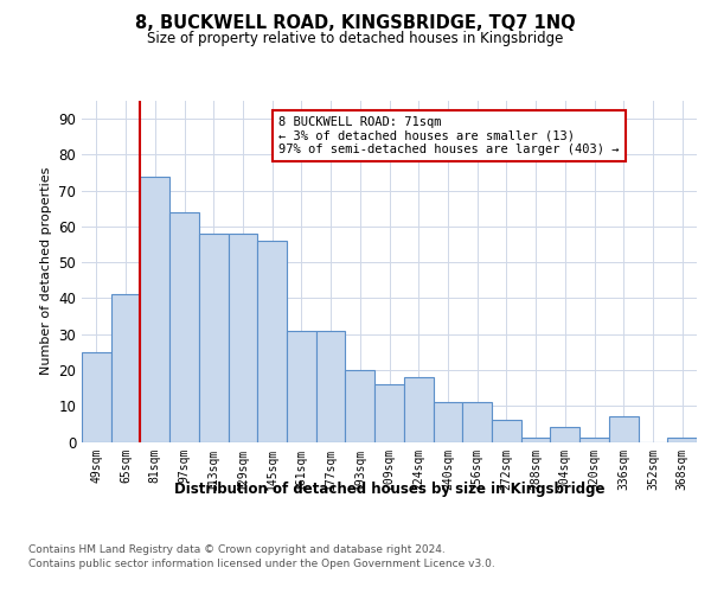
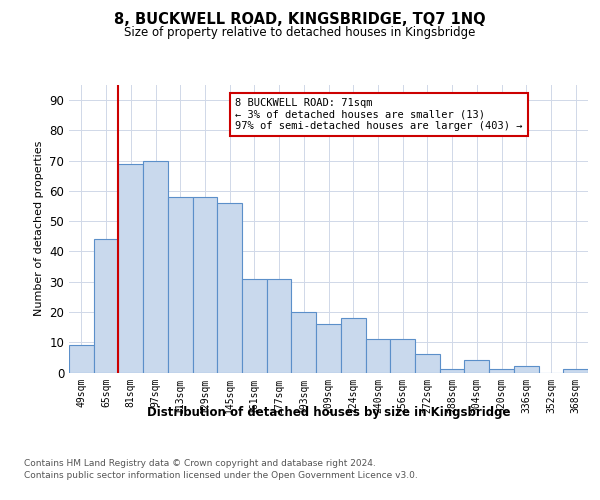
49sqm: 25 -> 9
65sqm: 41 -> 44
81sqm: 74 -> 69
97sqm: 64 -> 70
336sqm: 7 -> 2
